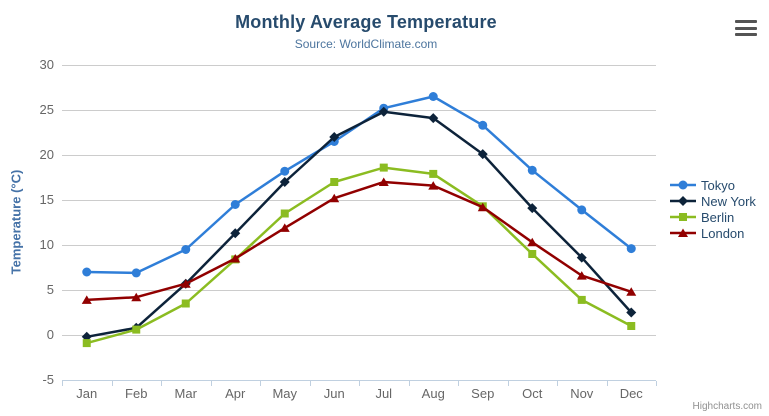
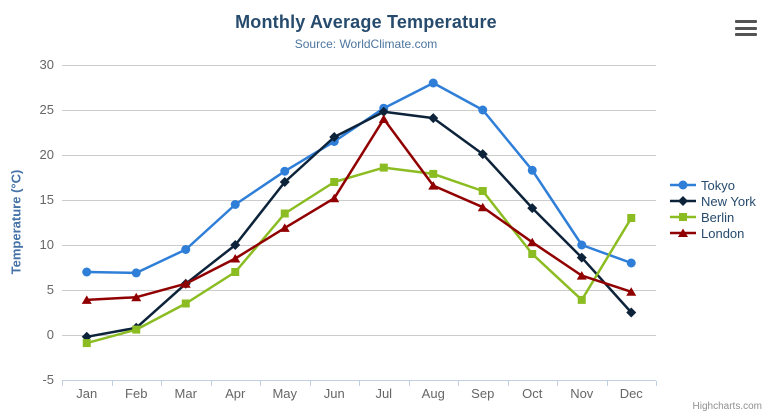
New York/Apr: 11 -> 10
Berlin/Apr: 8 -> 7
London/Jul: 17 -> 24
Tokyo/Aug: 26 -> 28
Tokyo/Sep: 23 -> 25
Berlin/Sep: 14 -> 16
Tokyo/Nov: 14 -> 10
Tokyo/Dec: 10 -> 8
Berlin/Dec: 1 -> 13
